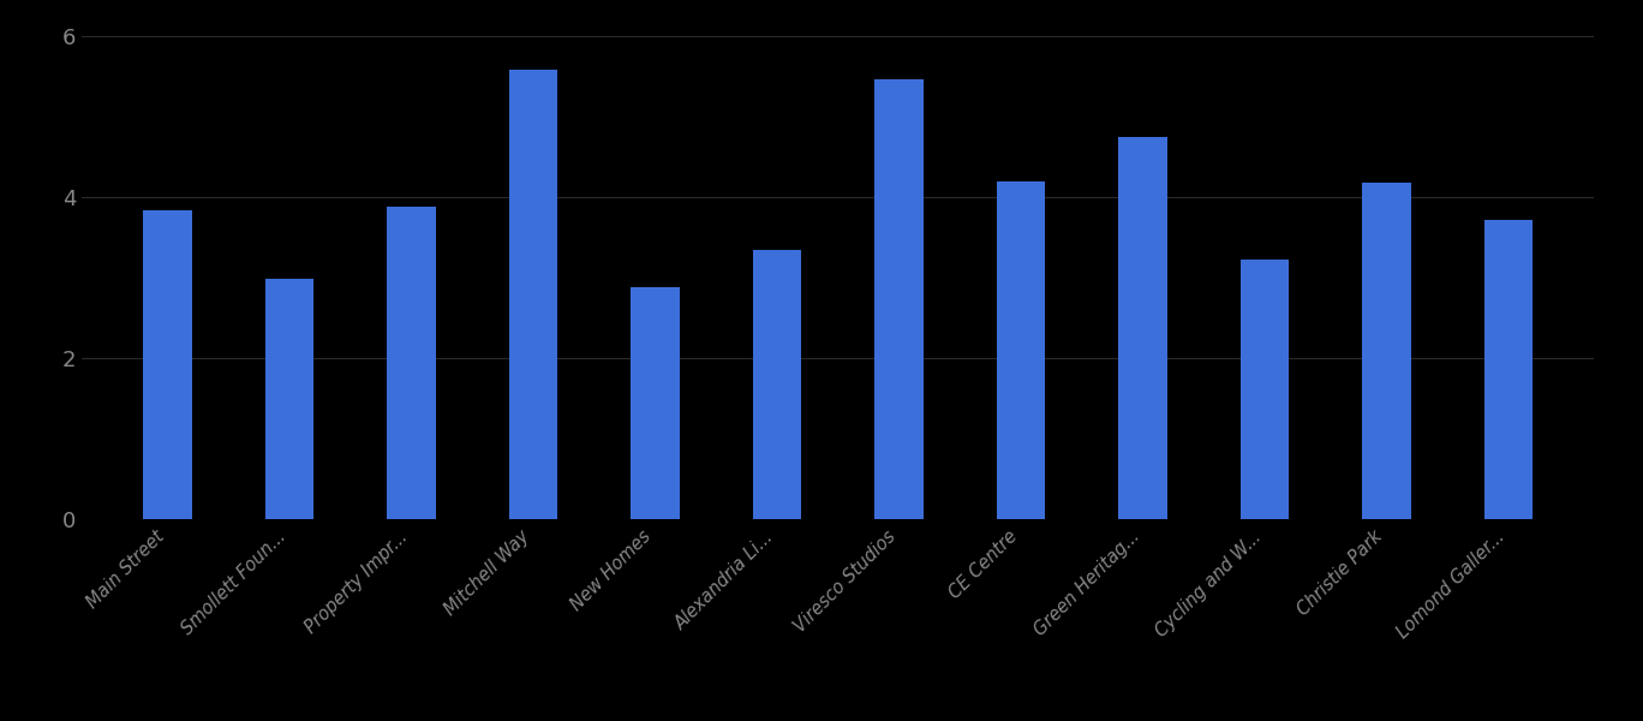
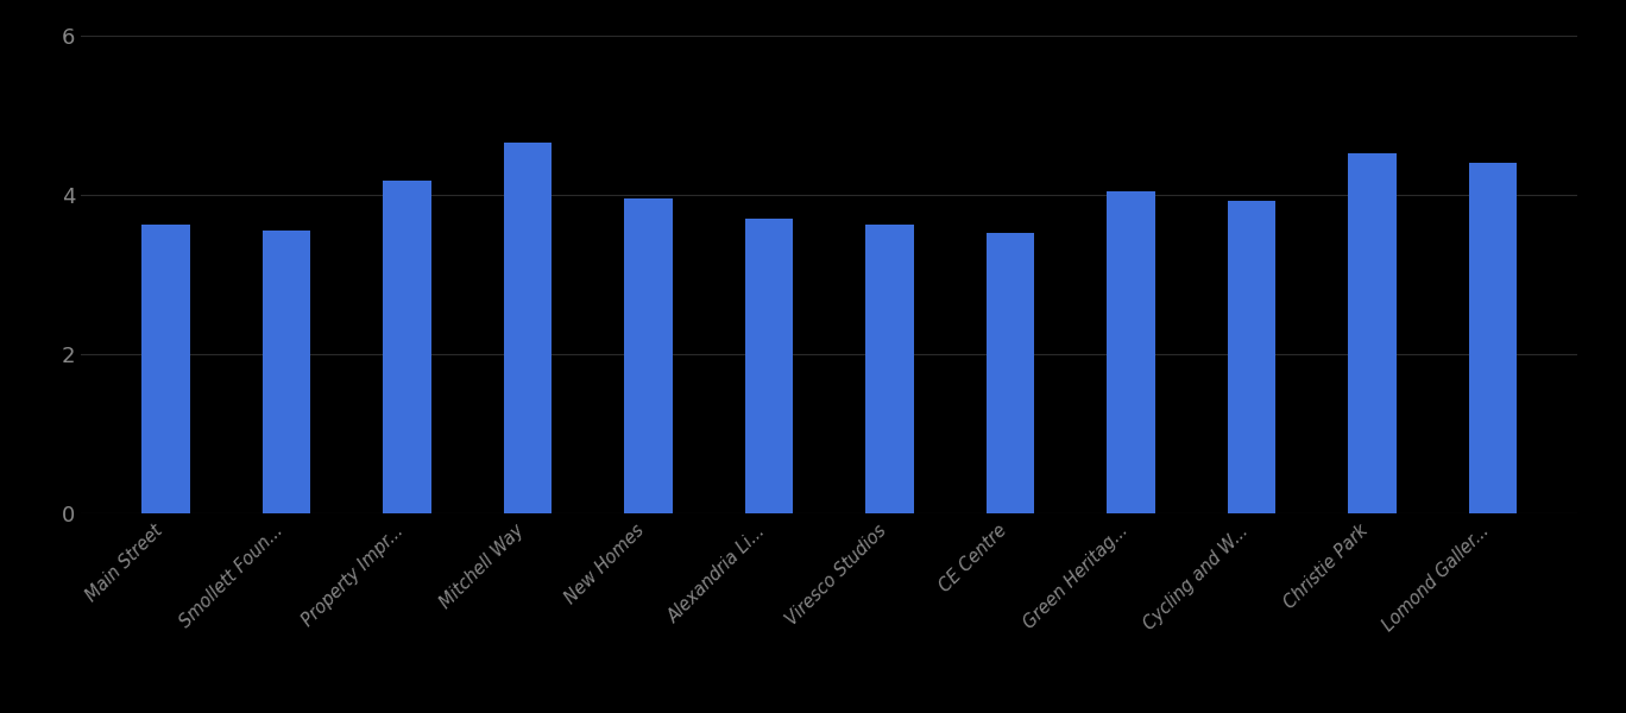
Main Street: 3.84 -> 3.62
Smollett Foun...: 2.98 -> 3.55
Property Impr...: 3.88 -> 4.18
Mitchell Way: 5.58 -> 4.65
New Homes: 2.88 -> 3.95
Alexandria Li...: 3.34 -> 3.70
Viresco Studios: 5.46 -> 3.62
CE Centre: 4.20 -> 3.52
Green Heritag...: 4.74 -> 4.05
Cycling and W...: 3.22 -> 3.93
Christie Park: 4.18 -> 4.52
Lomond Galler...: 3.72 -> 4.40
